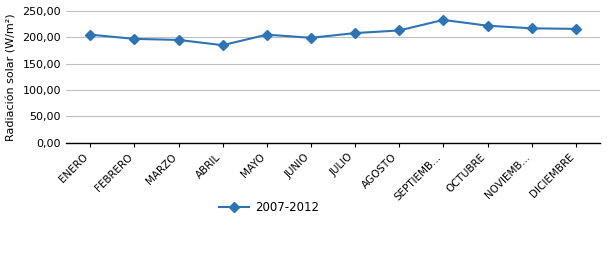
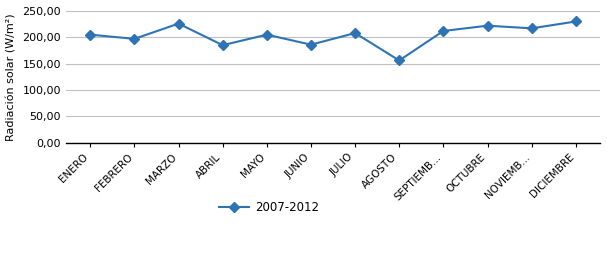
MARZO: 195 -> 226
JUNIO: 199 -> 186
AGOSTO: 213 -> 156
SEPTIEMB...: 233 -> 212
DICIEMBRE: 216 -> 230
